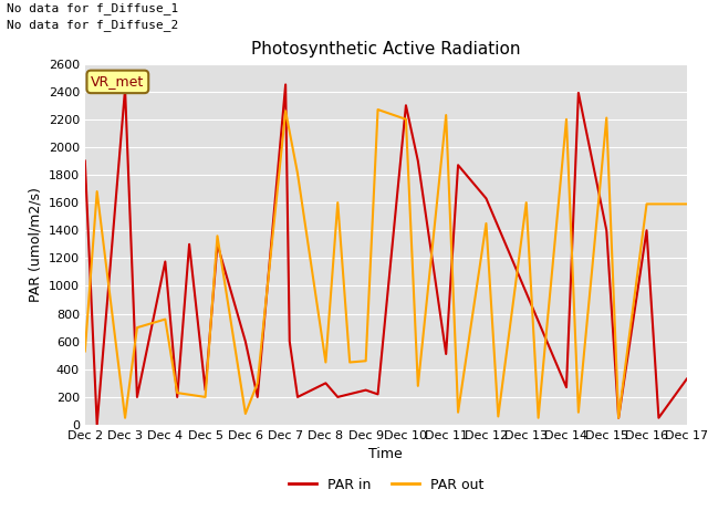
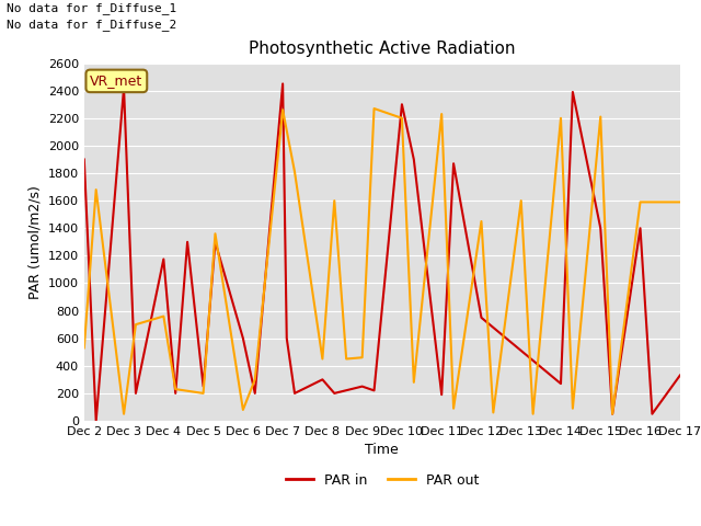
PAR in/Dec 11: 510 -> 190
PAR in/Dec 12: 1630 -> 750
